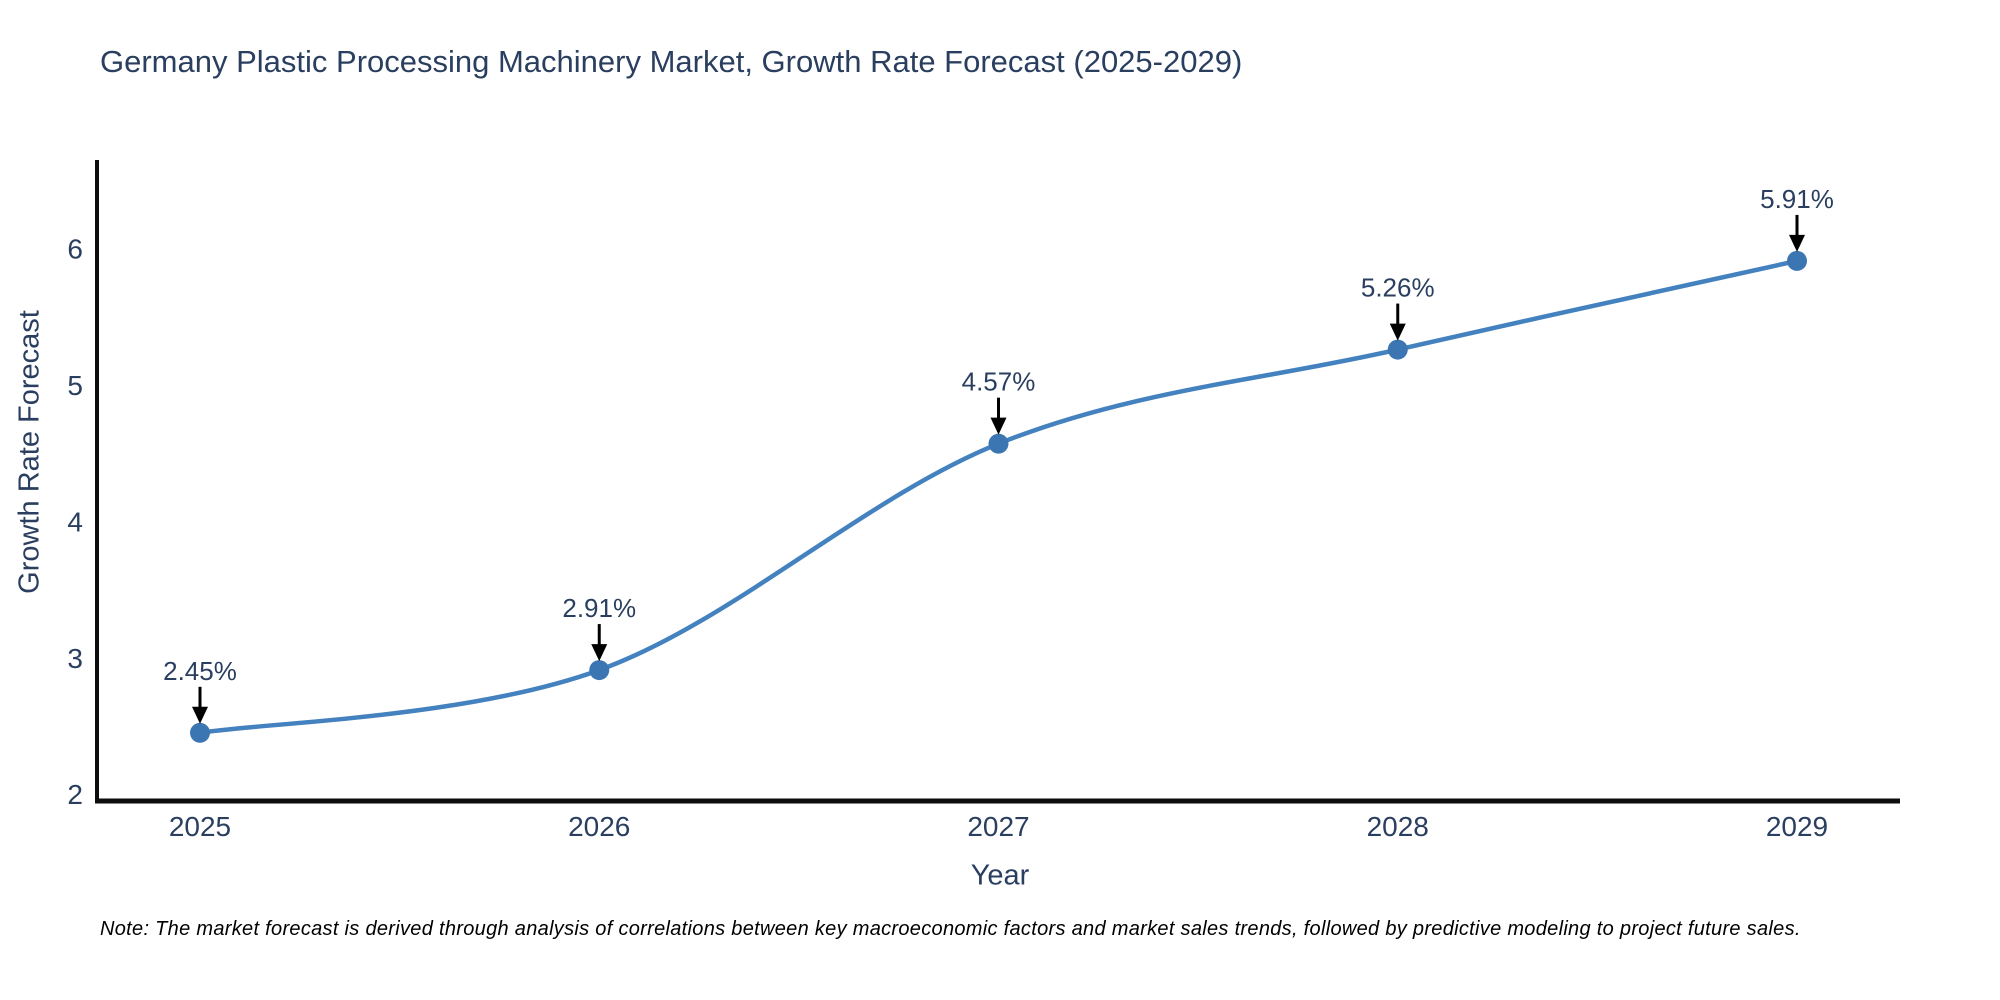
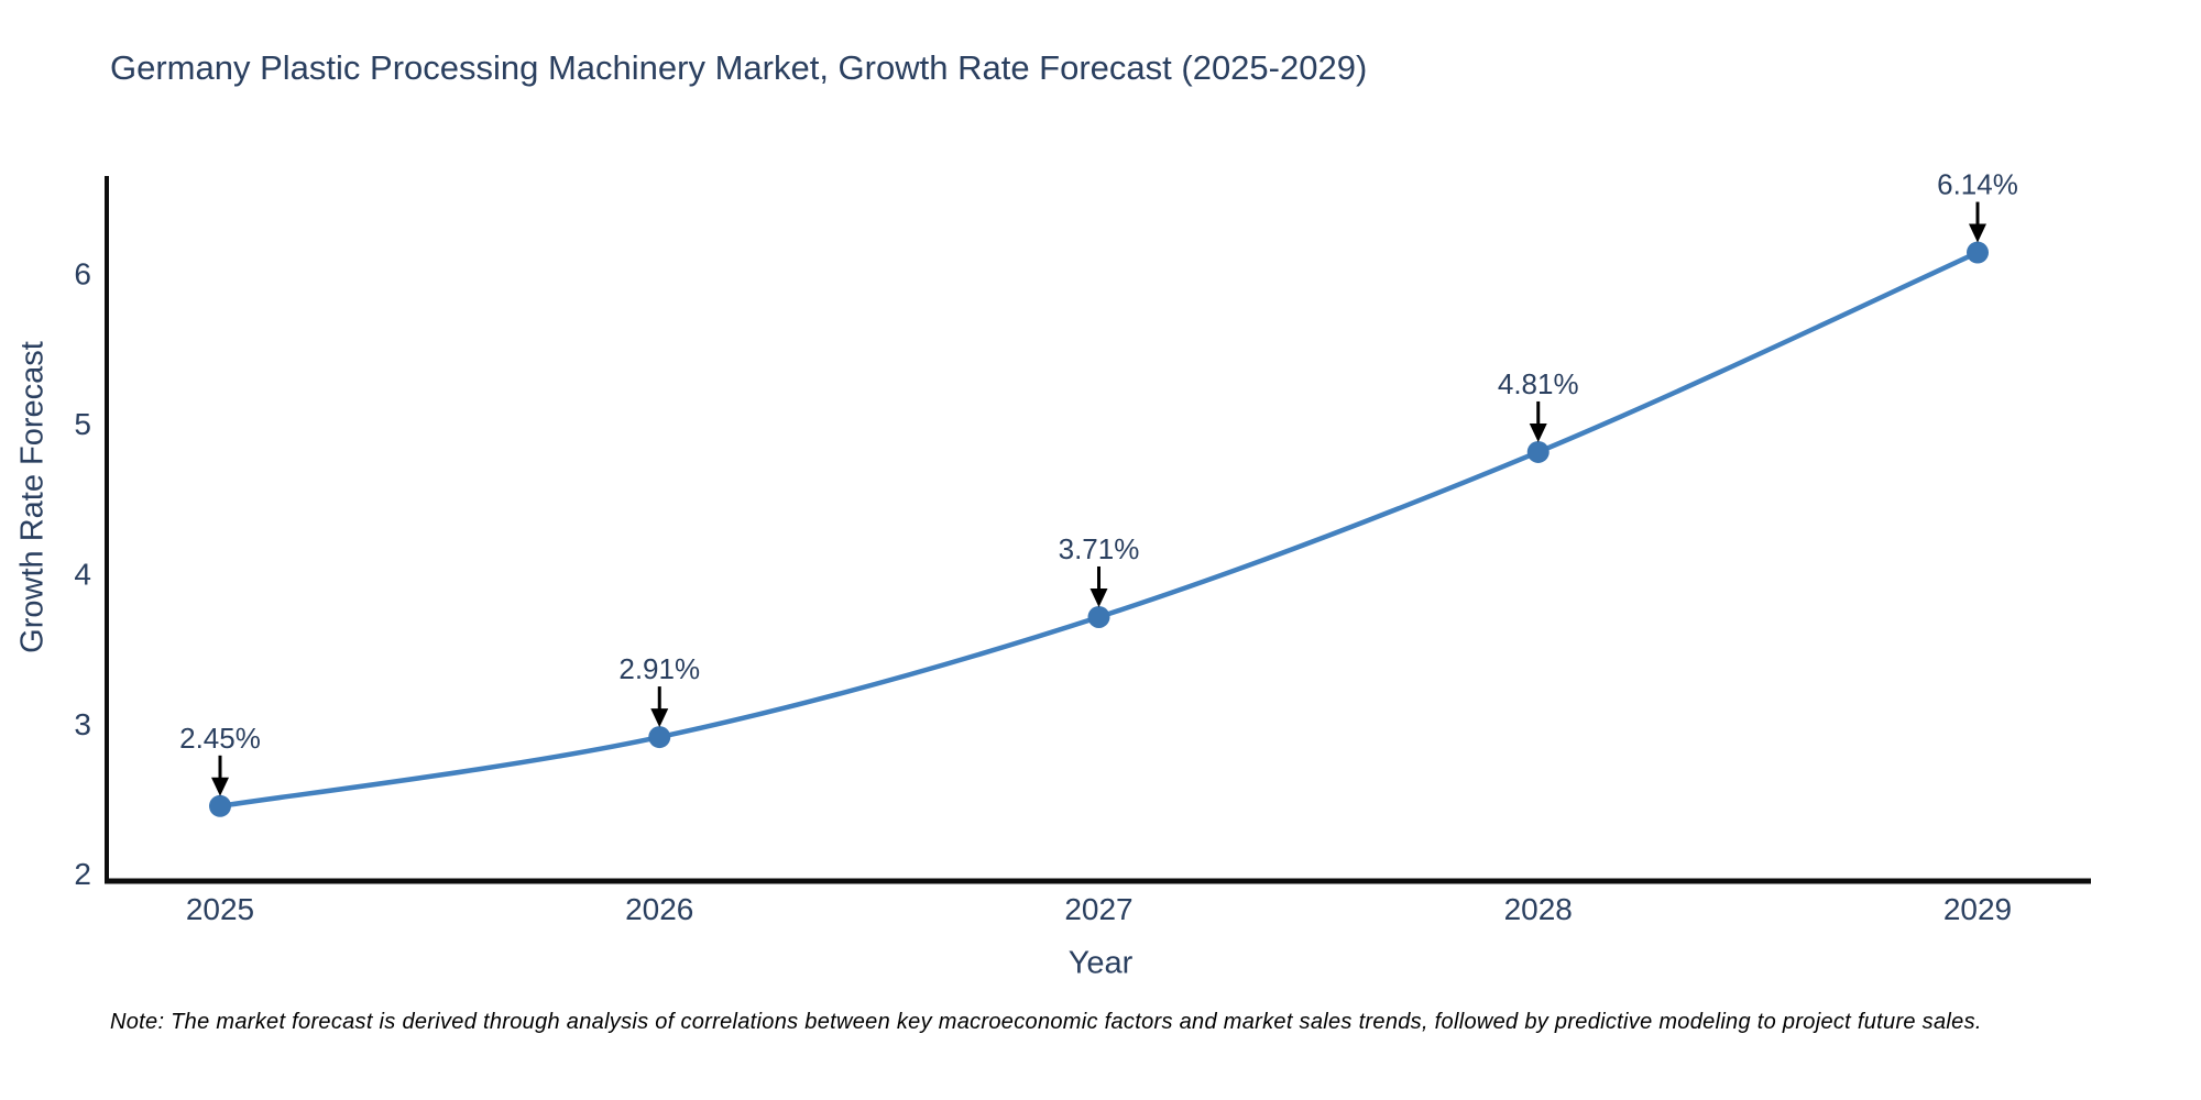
2027: 4.57% -> 3.71%
2028: 5.26% -> 4.81%
2029: 5.91% -> 6.14%
